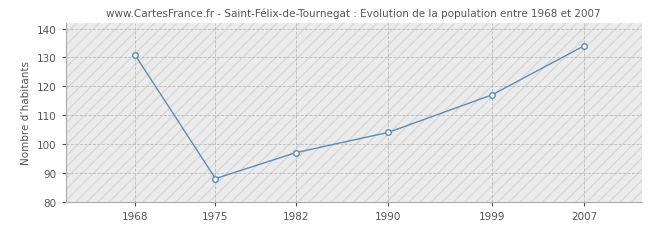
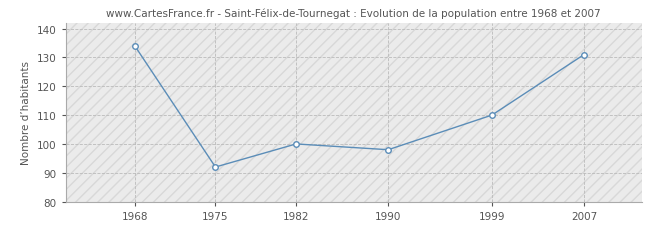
1968: 131 -> 134
1975: 88 -> 92
1982: 97 -> 100
1990: 104 -> 98
1999: 117 -> 110
2007: 134 -> 131
